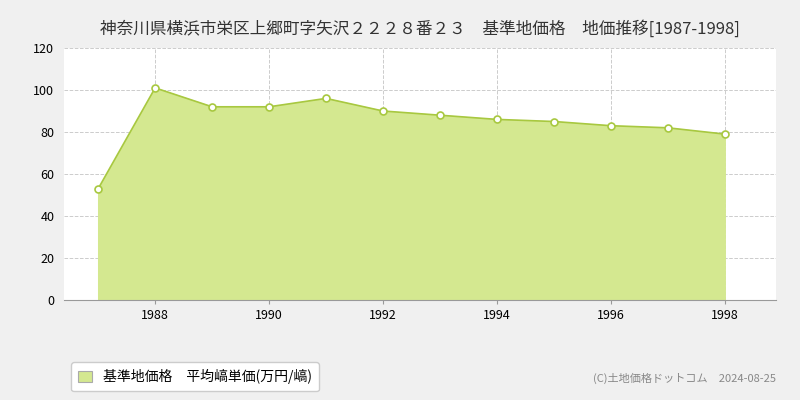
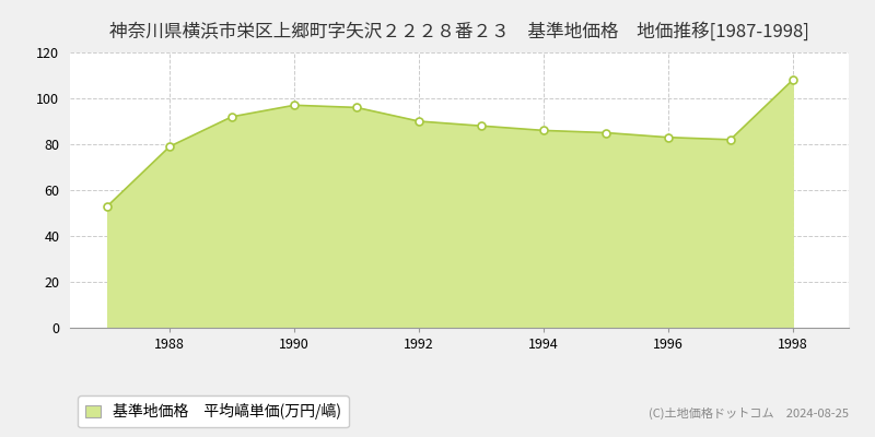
1988: 101 -> 79
1990: 92 -> 97
1998: 79 -> 108
